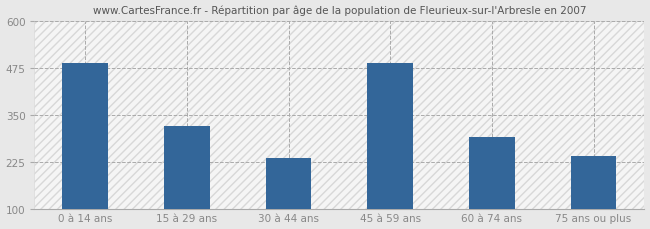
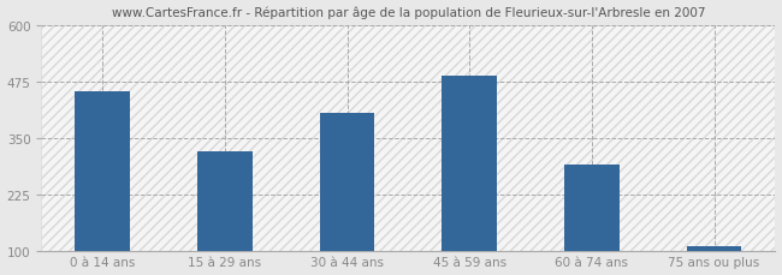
0 à 14 ans: 490 -> 455
30 à 44 ans: 235 -> 405
75 ans ou plus: 240 -> 110
